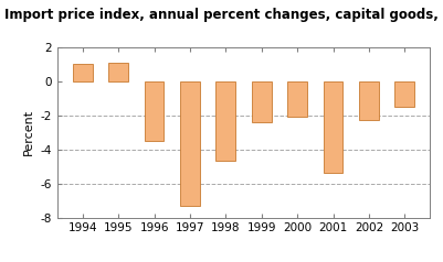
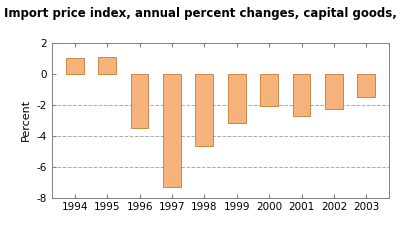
1999: -2.4 -> -3.2
2001: -5.4 -> -2.7
